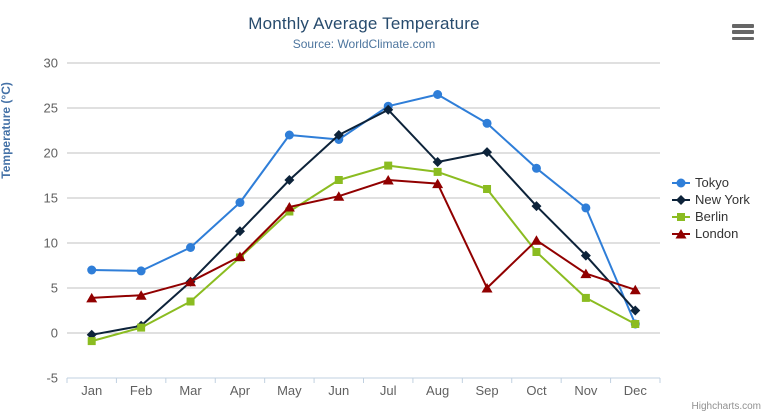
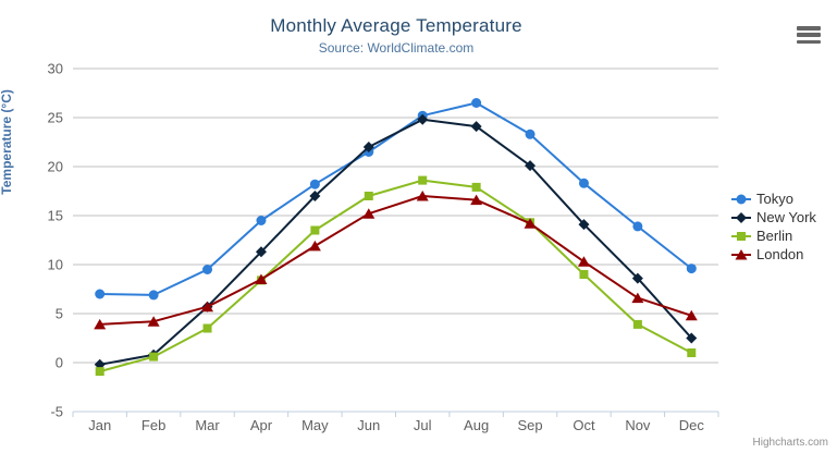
Tokyo/May: 22 -> 18
London/May: 14 -> 12
New York/Aug: 19 -> 24
Berlin/Sep: 16 -> 14
London/Sep: 5 -> 14
Tokyo/Dec: 1 -> 10
